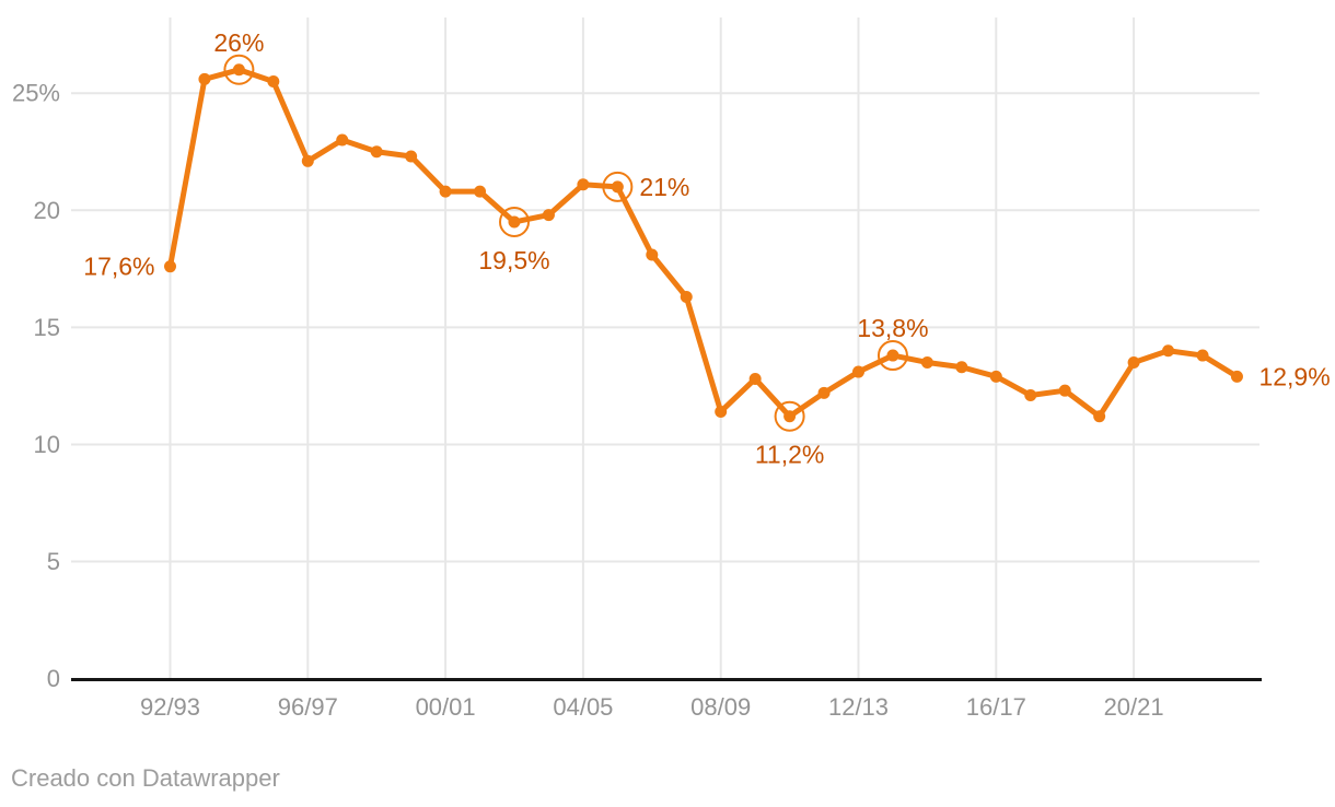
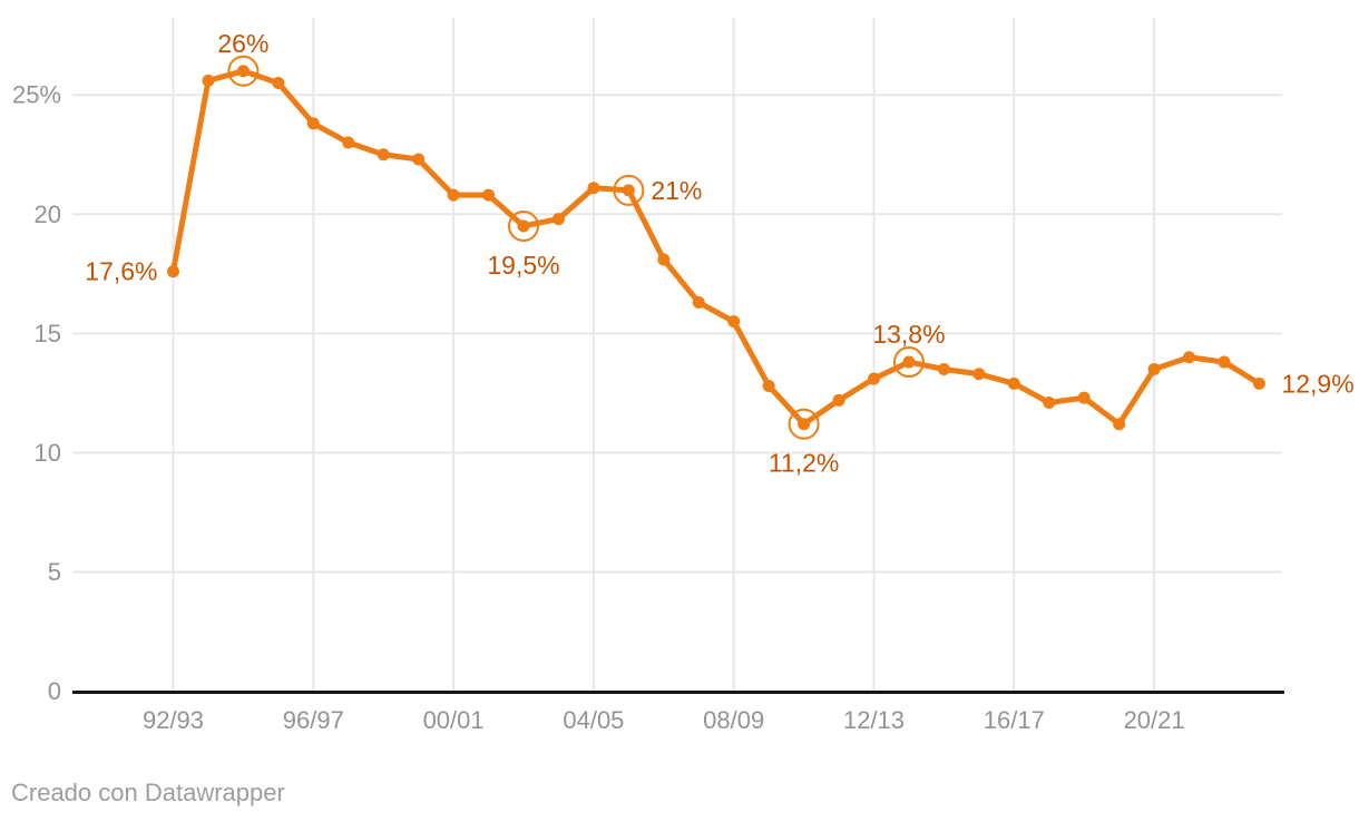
96/97: 22.1% -> 23.8%
08/09: 11.4% -> 15.5%
